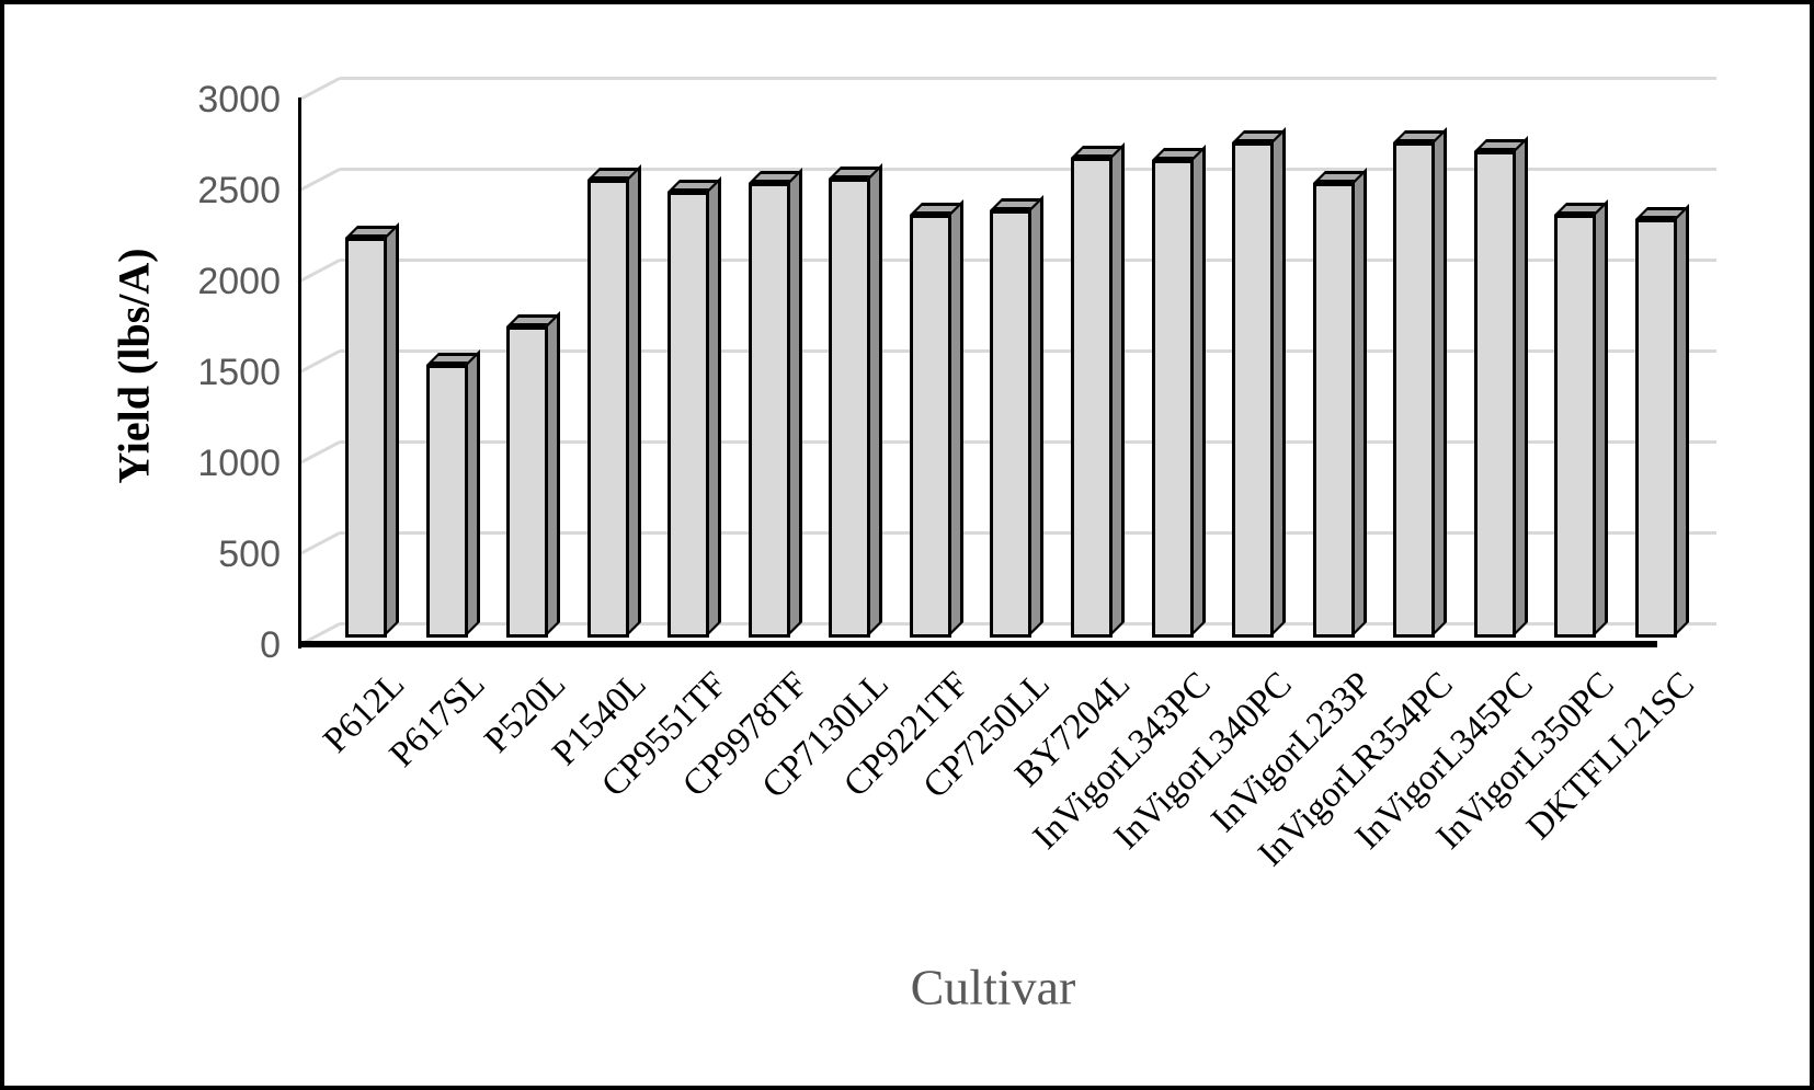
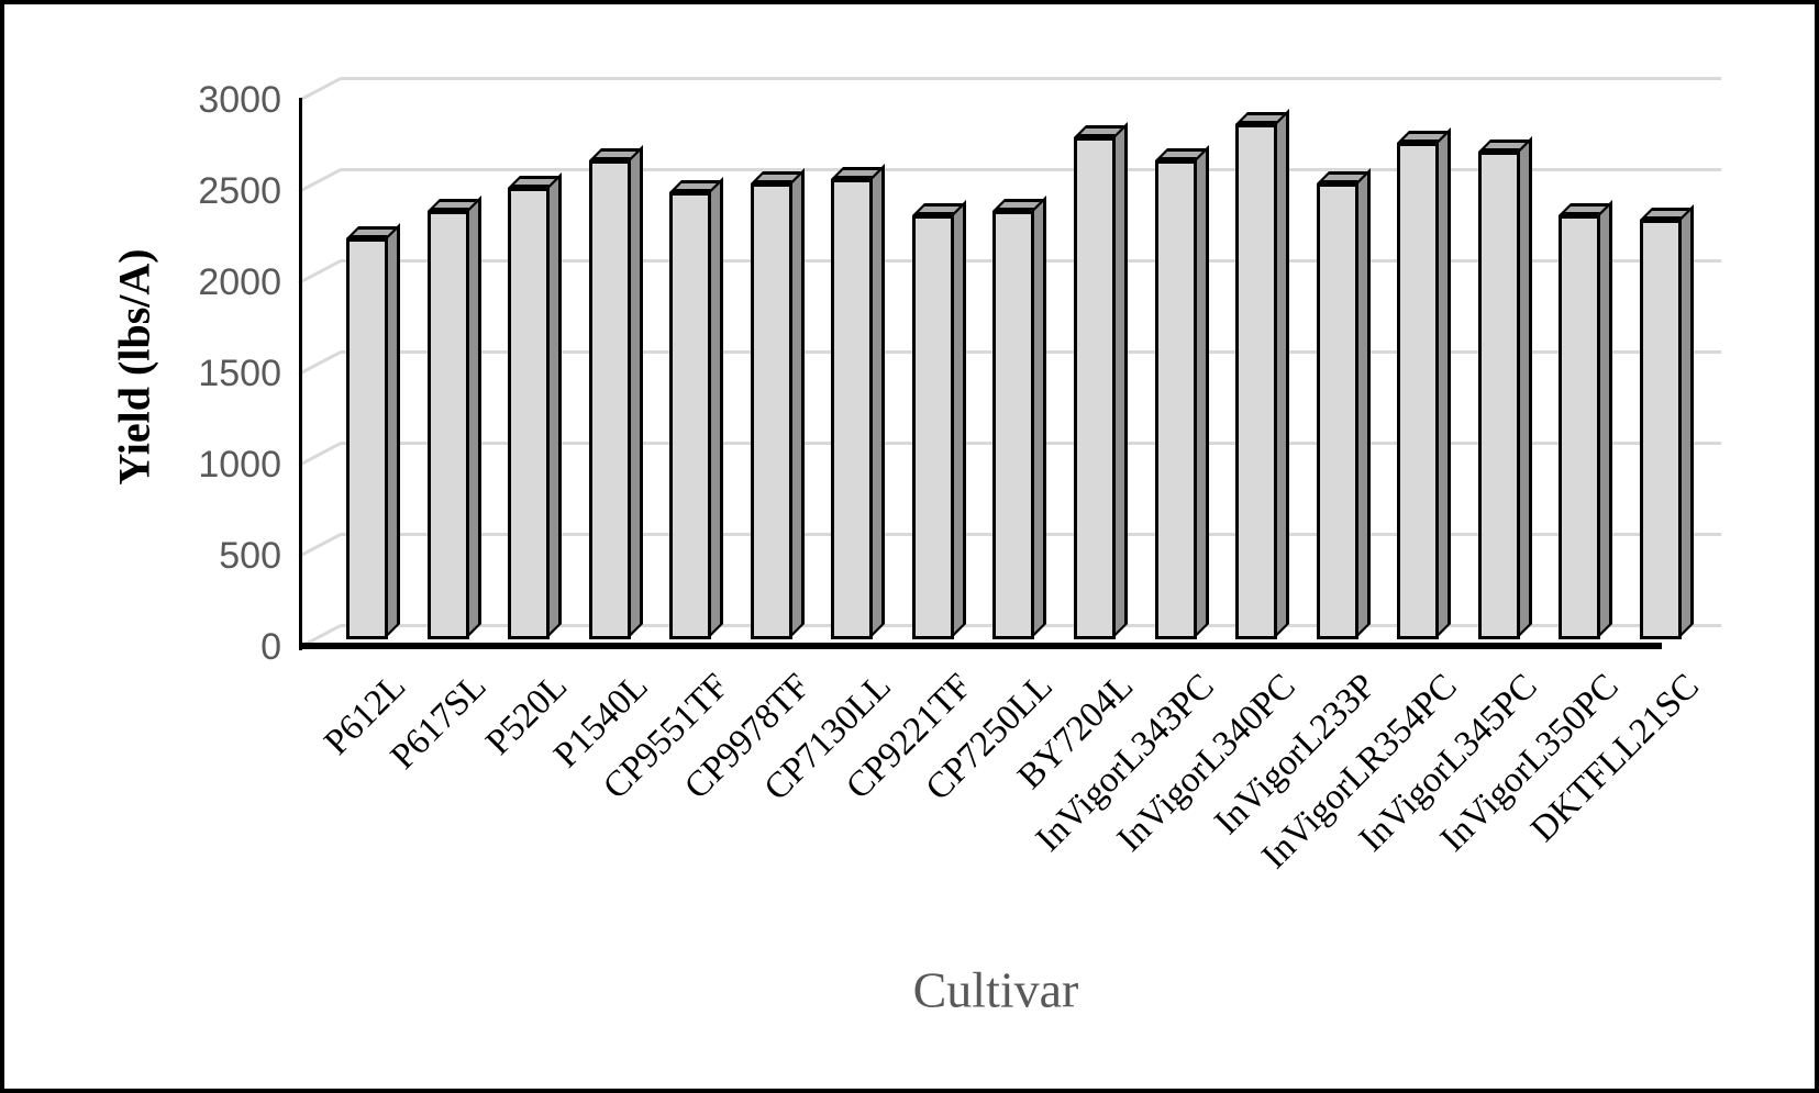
P617SL: 1500 -> 2350
P520L: 1710 -> 2480
P1540L: 2520 -> 2620
BY7204L: 2640 -> 2750
InVigorL340PC: 2720 -> 2820
